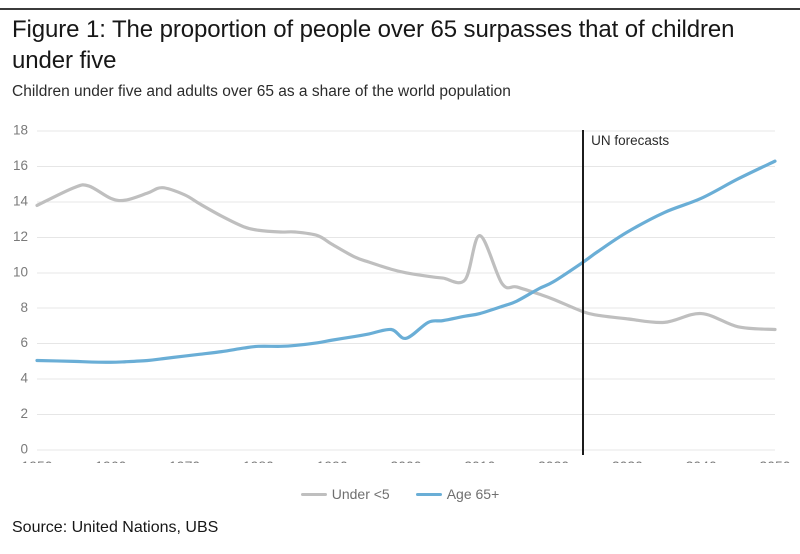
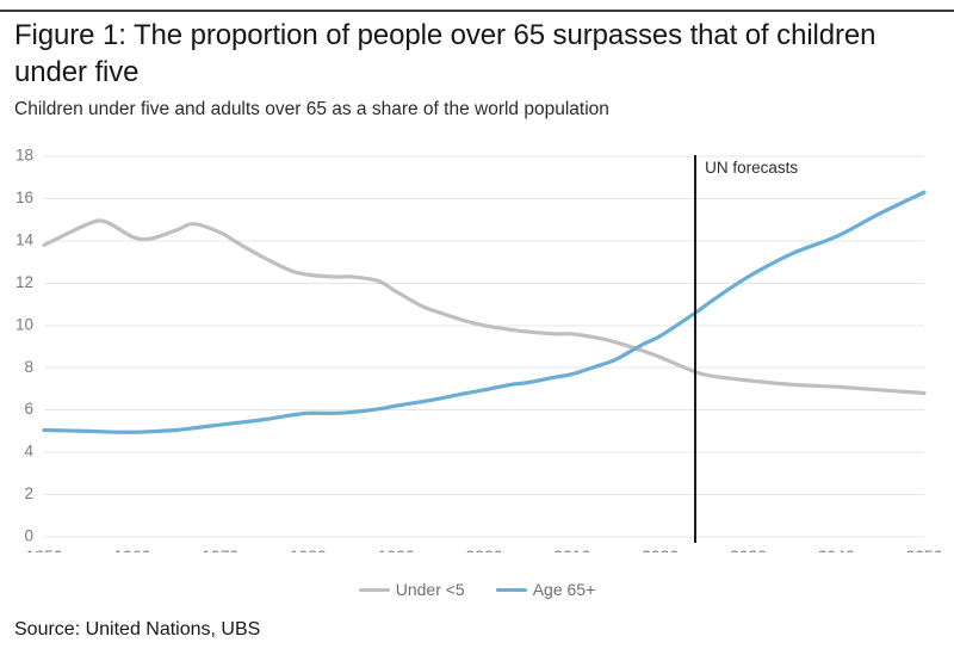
Age 65+/2000: 6.3 -> 7.0
Under <5/2010: 12.1 -> 9.6
Under <5/2040: 7.7 -> 7.1
